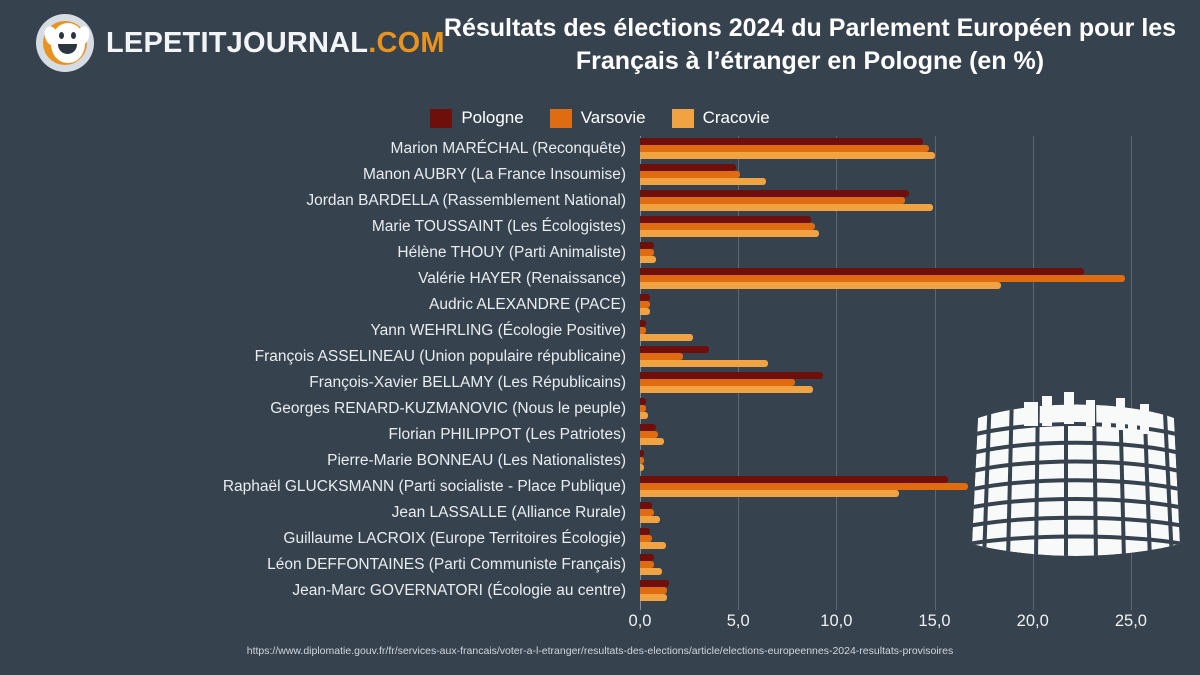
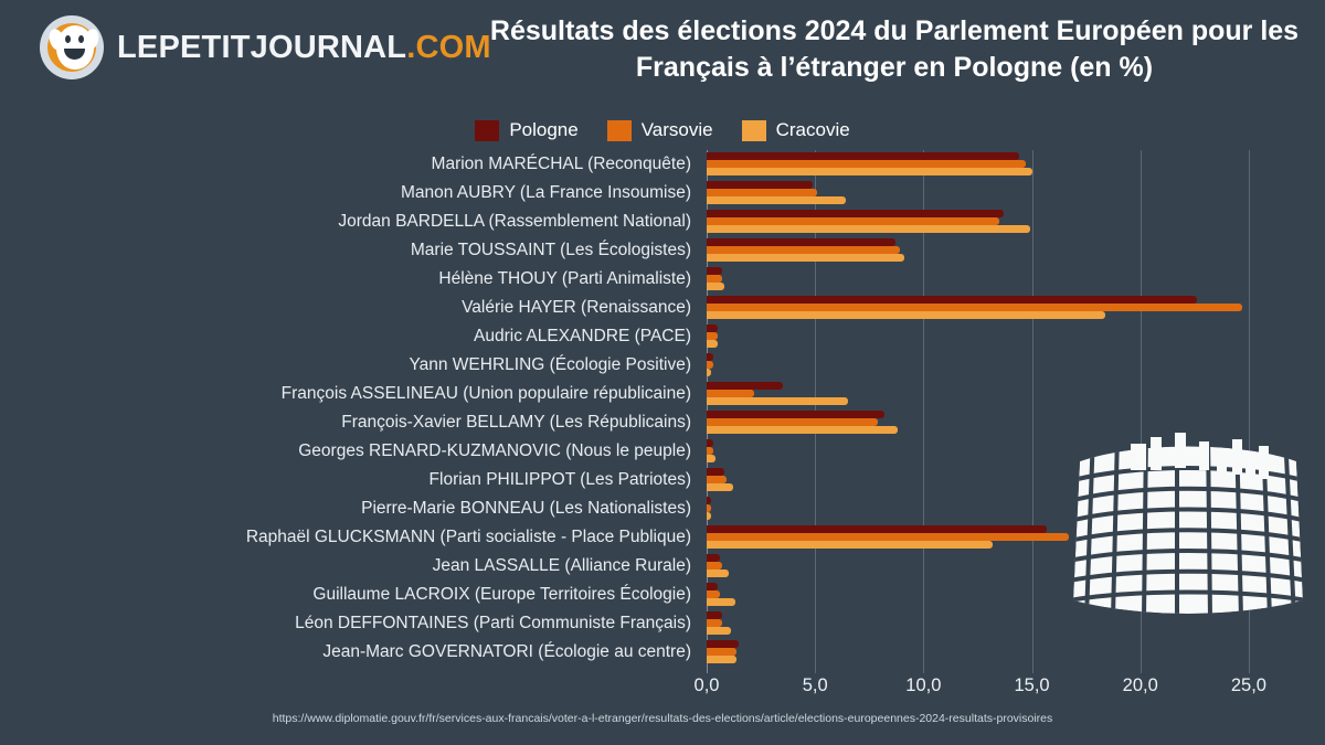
Cracovie/Yann WEHRLING (Écologie Positive): 2,7 -> 0,2
Pologne/François-Xavier BELLAMY (Les Républicains): 9,3 -> 8,2
